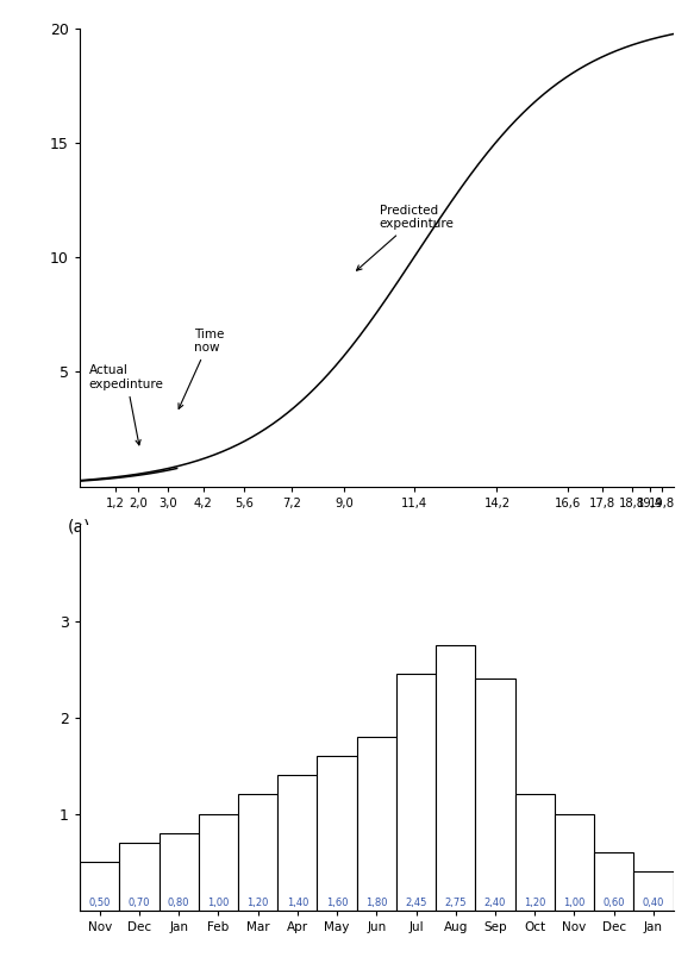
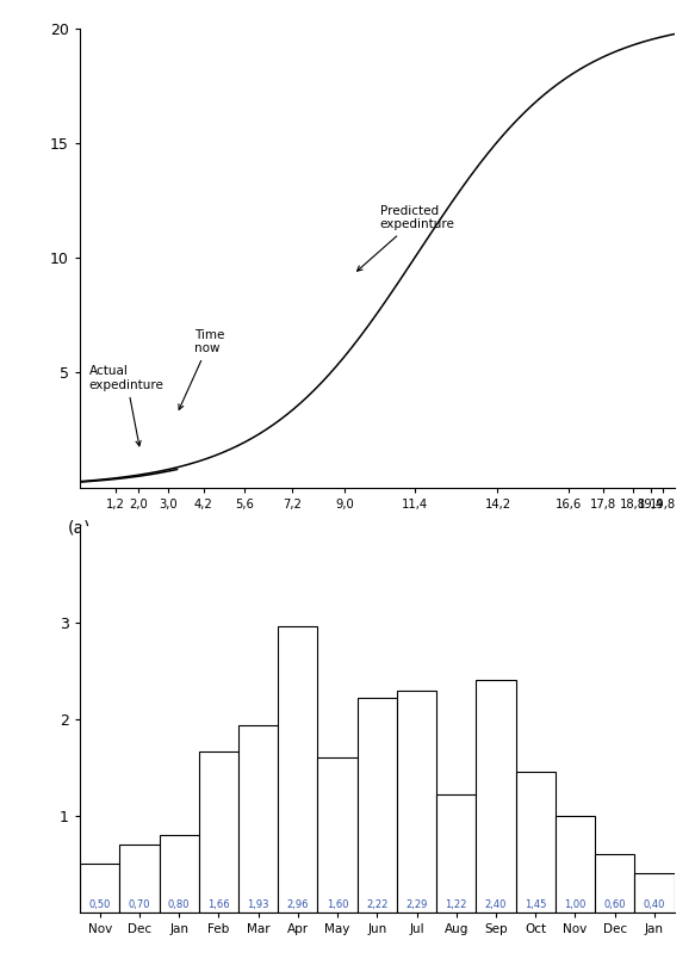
Feb: 1,00 -> 1,66
Mar: 1,20 -> 1,93
Apr: 1,40 -> 2,96
Jun: 1,80 -> 2,22
Jul: 2,45 -> 2,29
Aug: 2,75 -> 1,22
Oct: 1,20 -> 1,45
